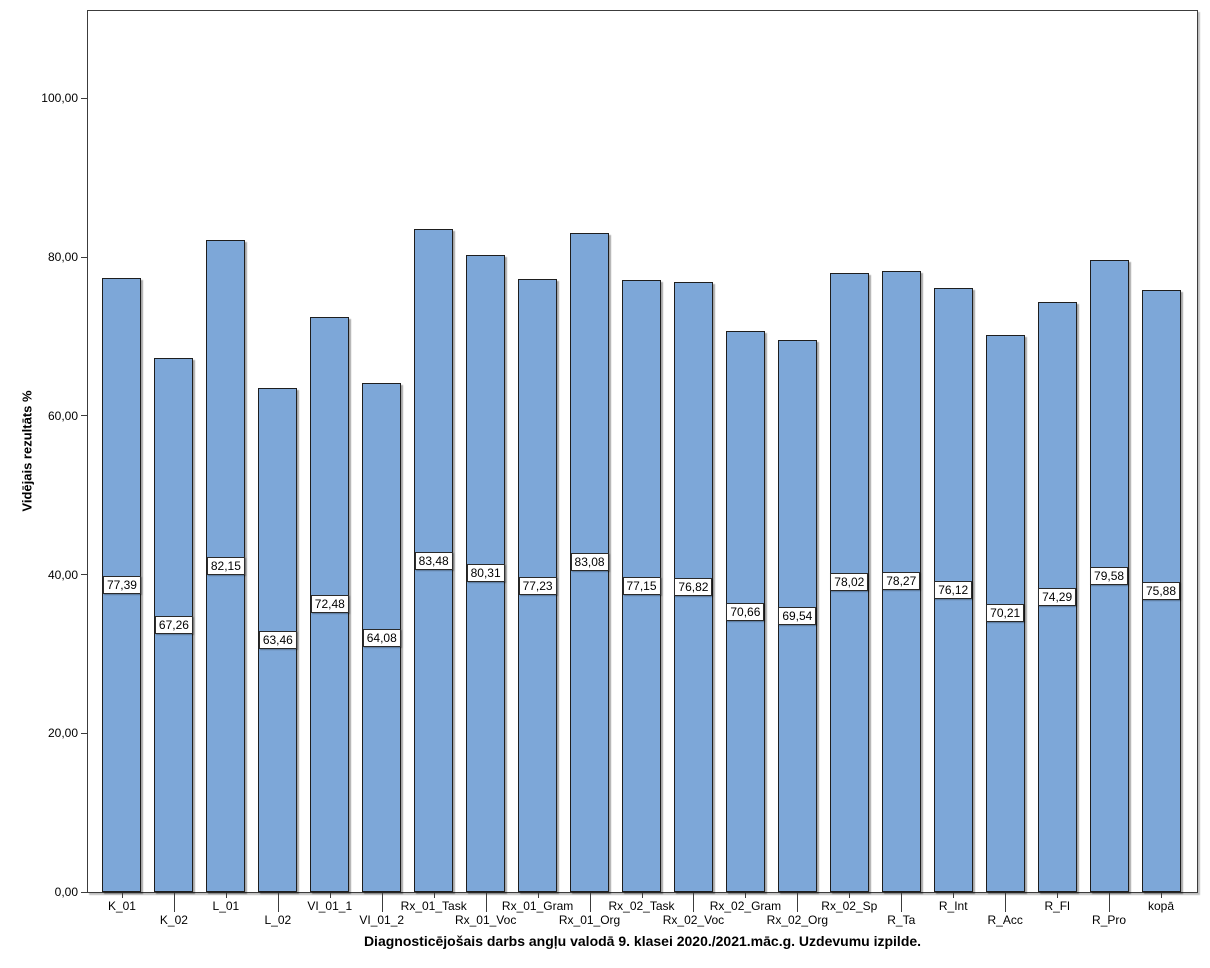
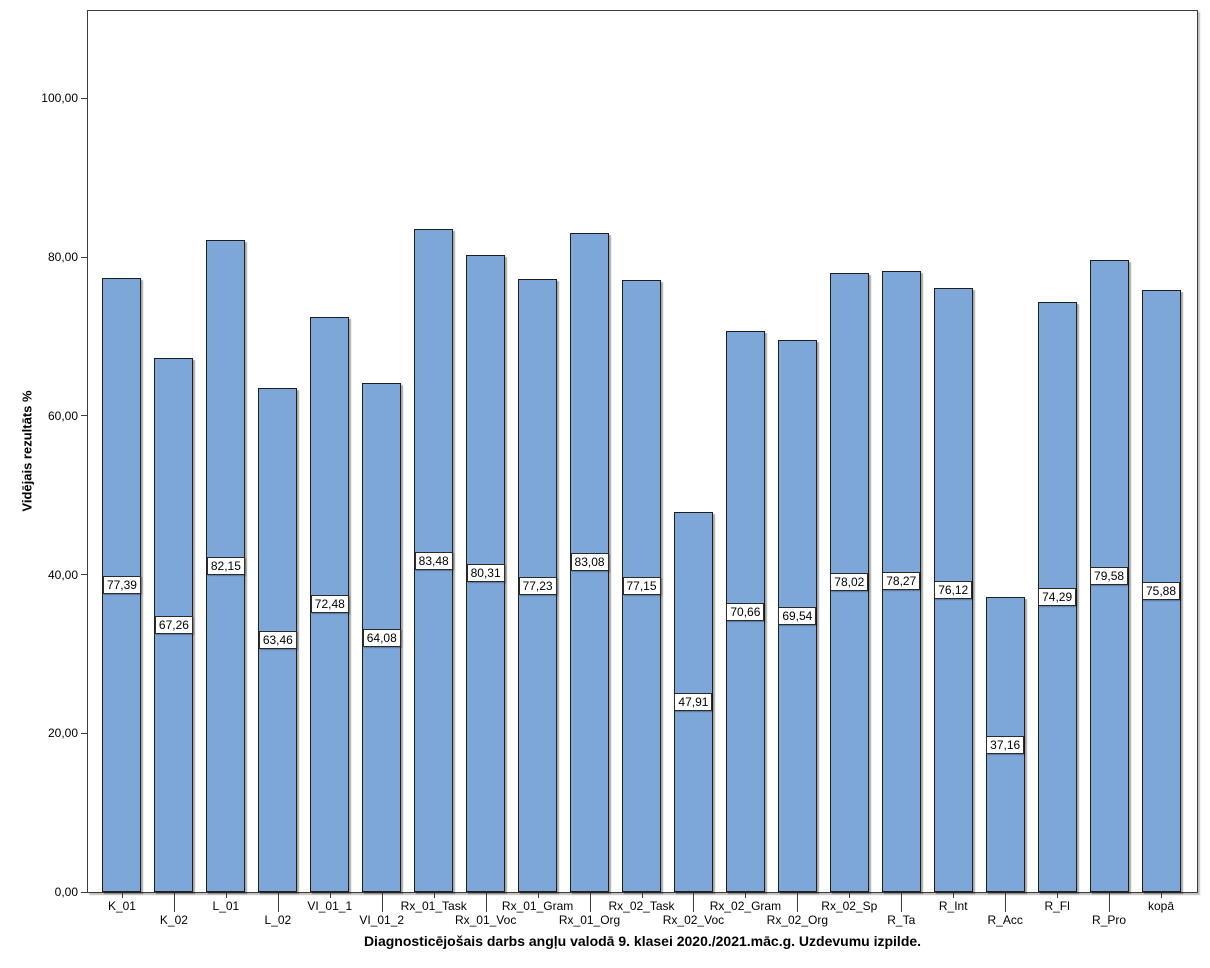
Rx_02_Voc: 76,82 -> 47,91
R_Acc: 70,21 -> 37,16
